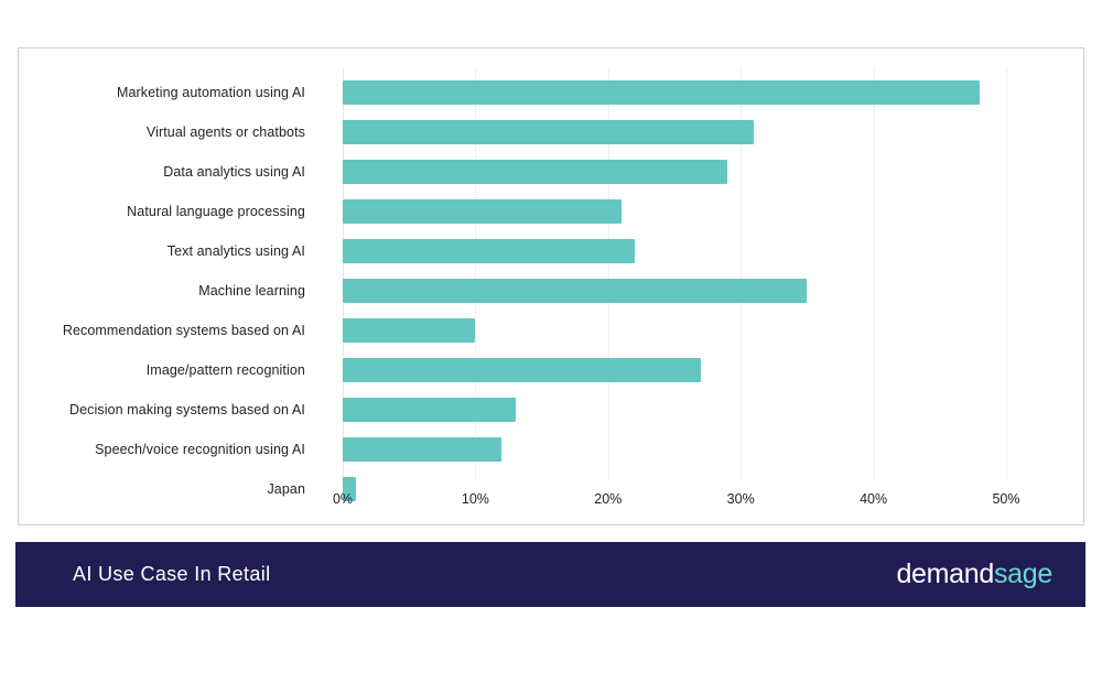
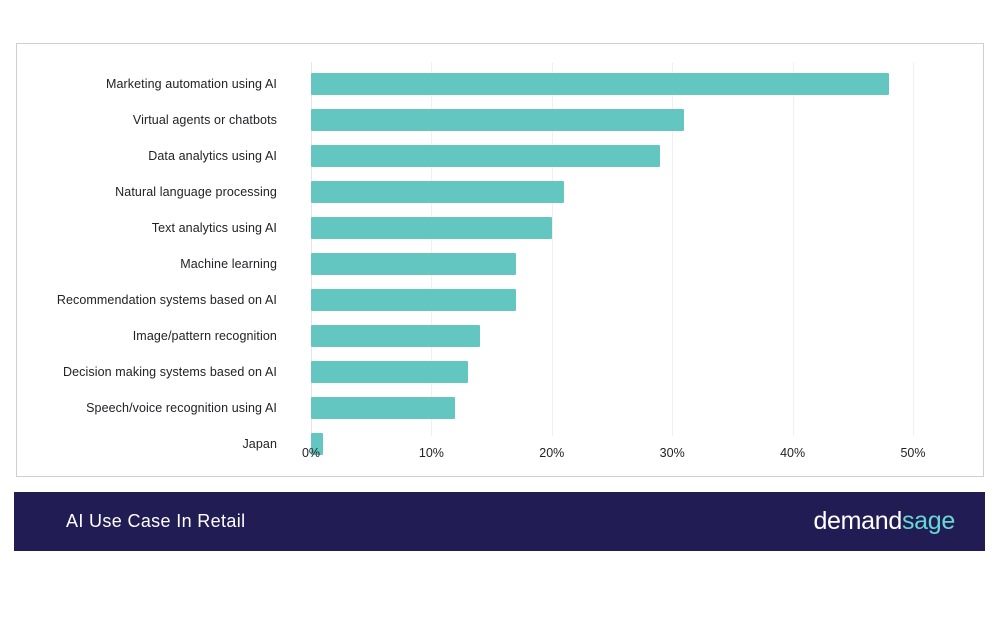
Text analytics using AI: 22% -> 20%
Machine learning: 35% -> 17%
Recommendation systems based on AI: 10% -> 17%
Image/pattern recognition: 27% -> 14%
